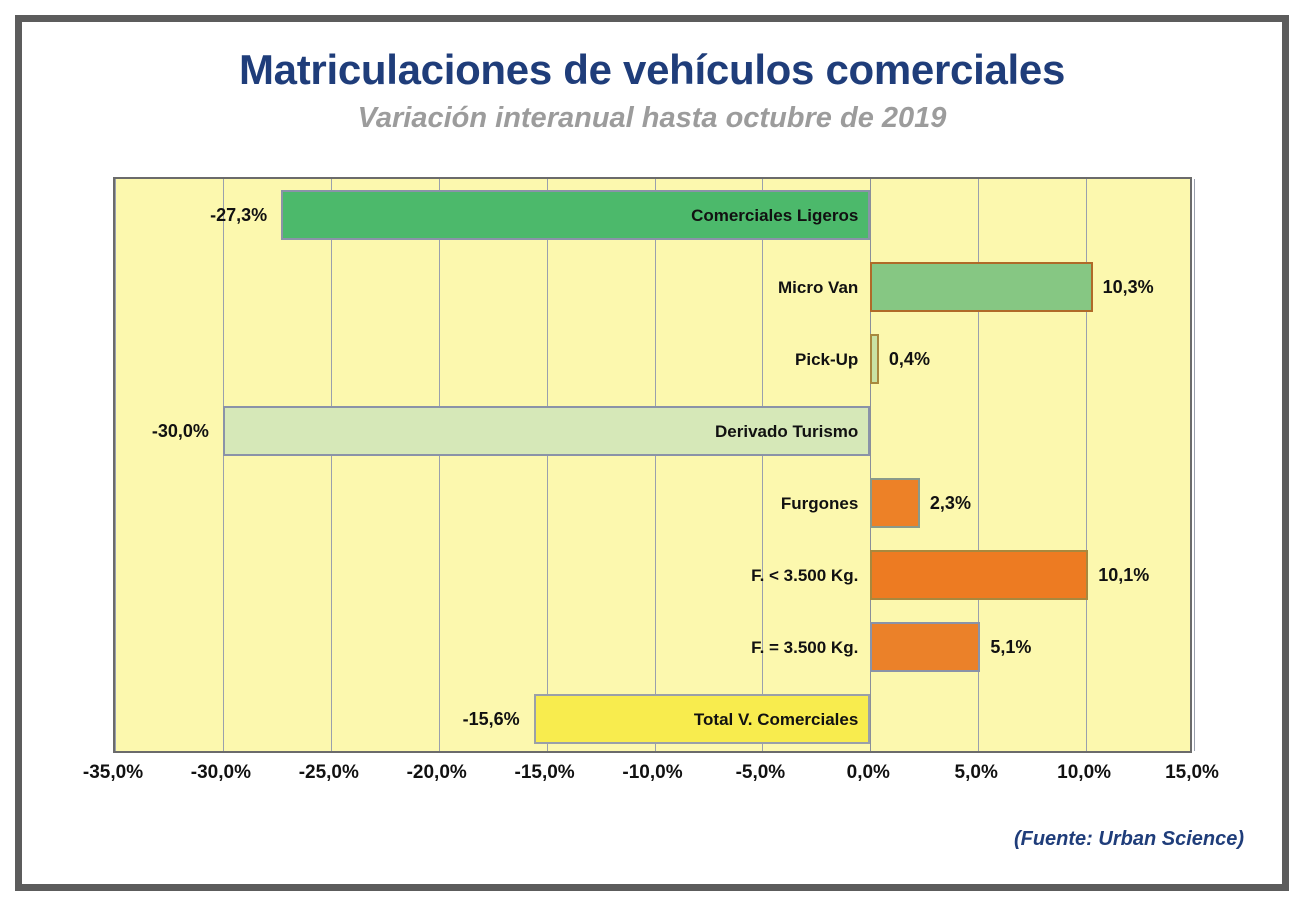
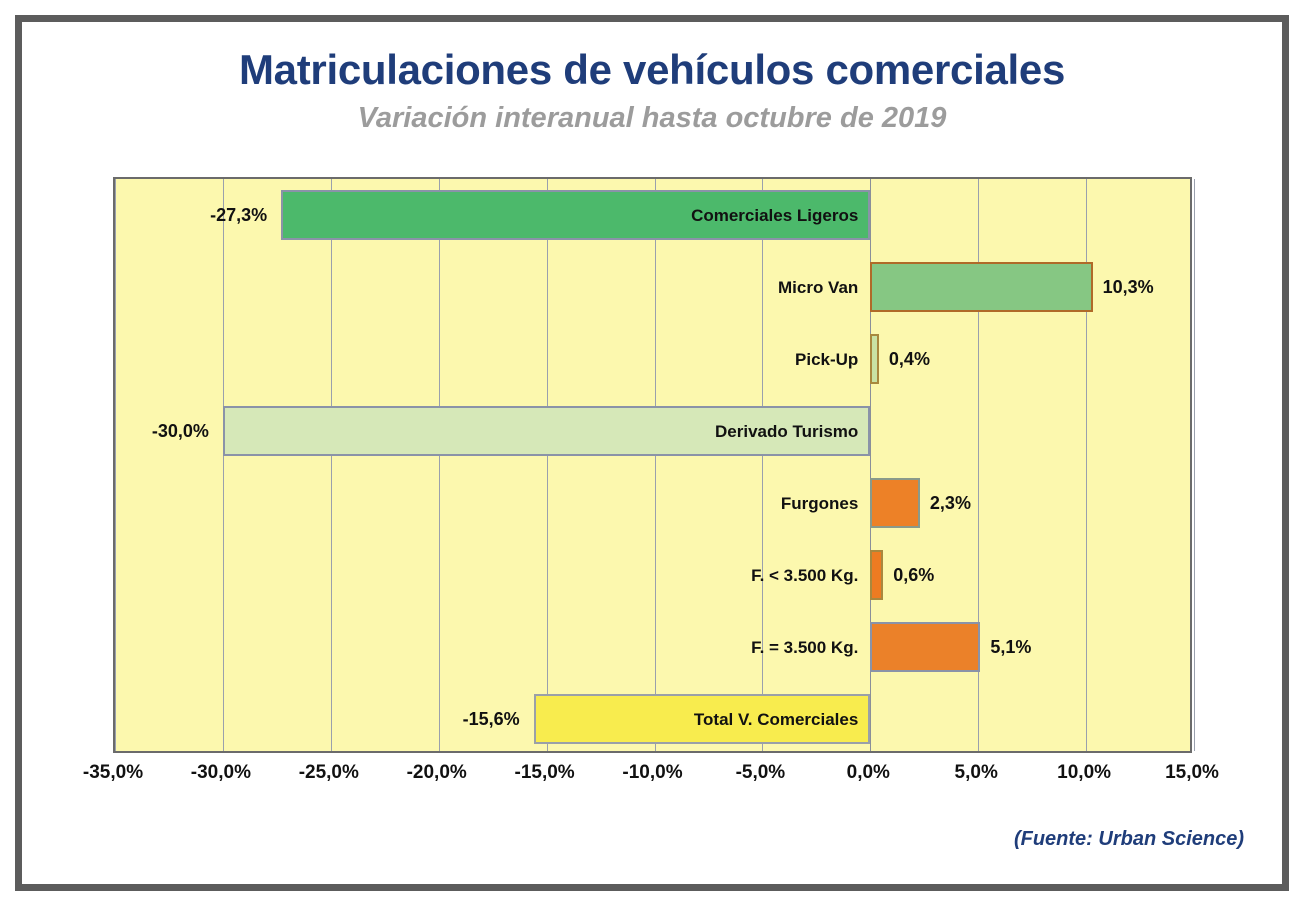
F. < 3.500 Kg.: 10,1% -> 0,6%
